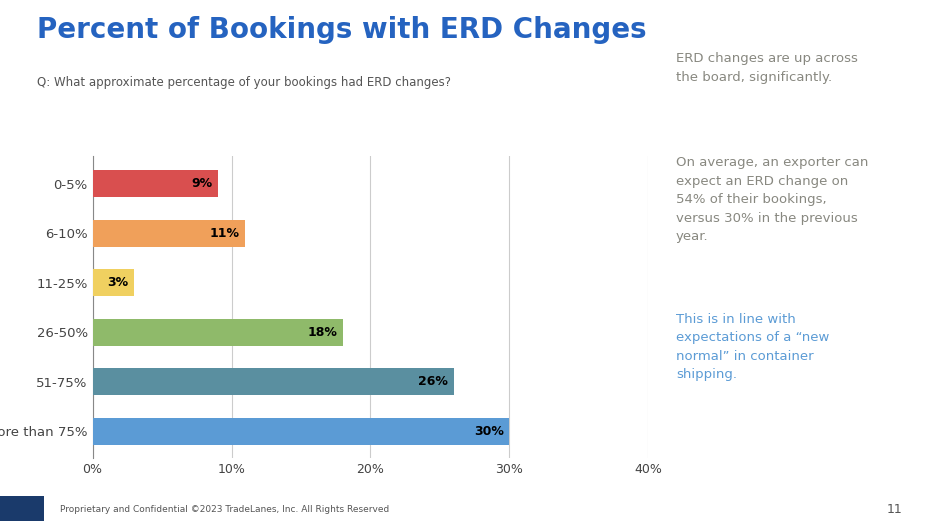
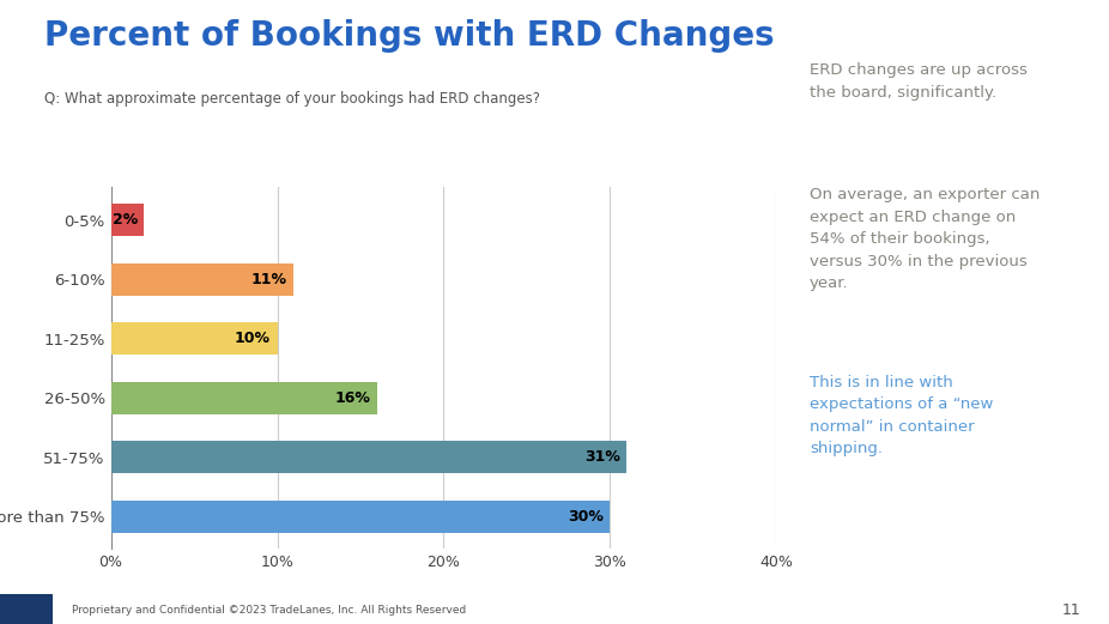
0-5%: 9% -> 2%
11-25%: 3% -> 10%
26-50%: 18% -> 16%
51-75%: 26% -> 31%
